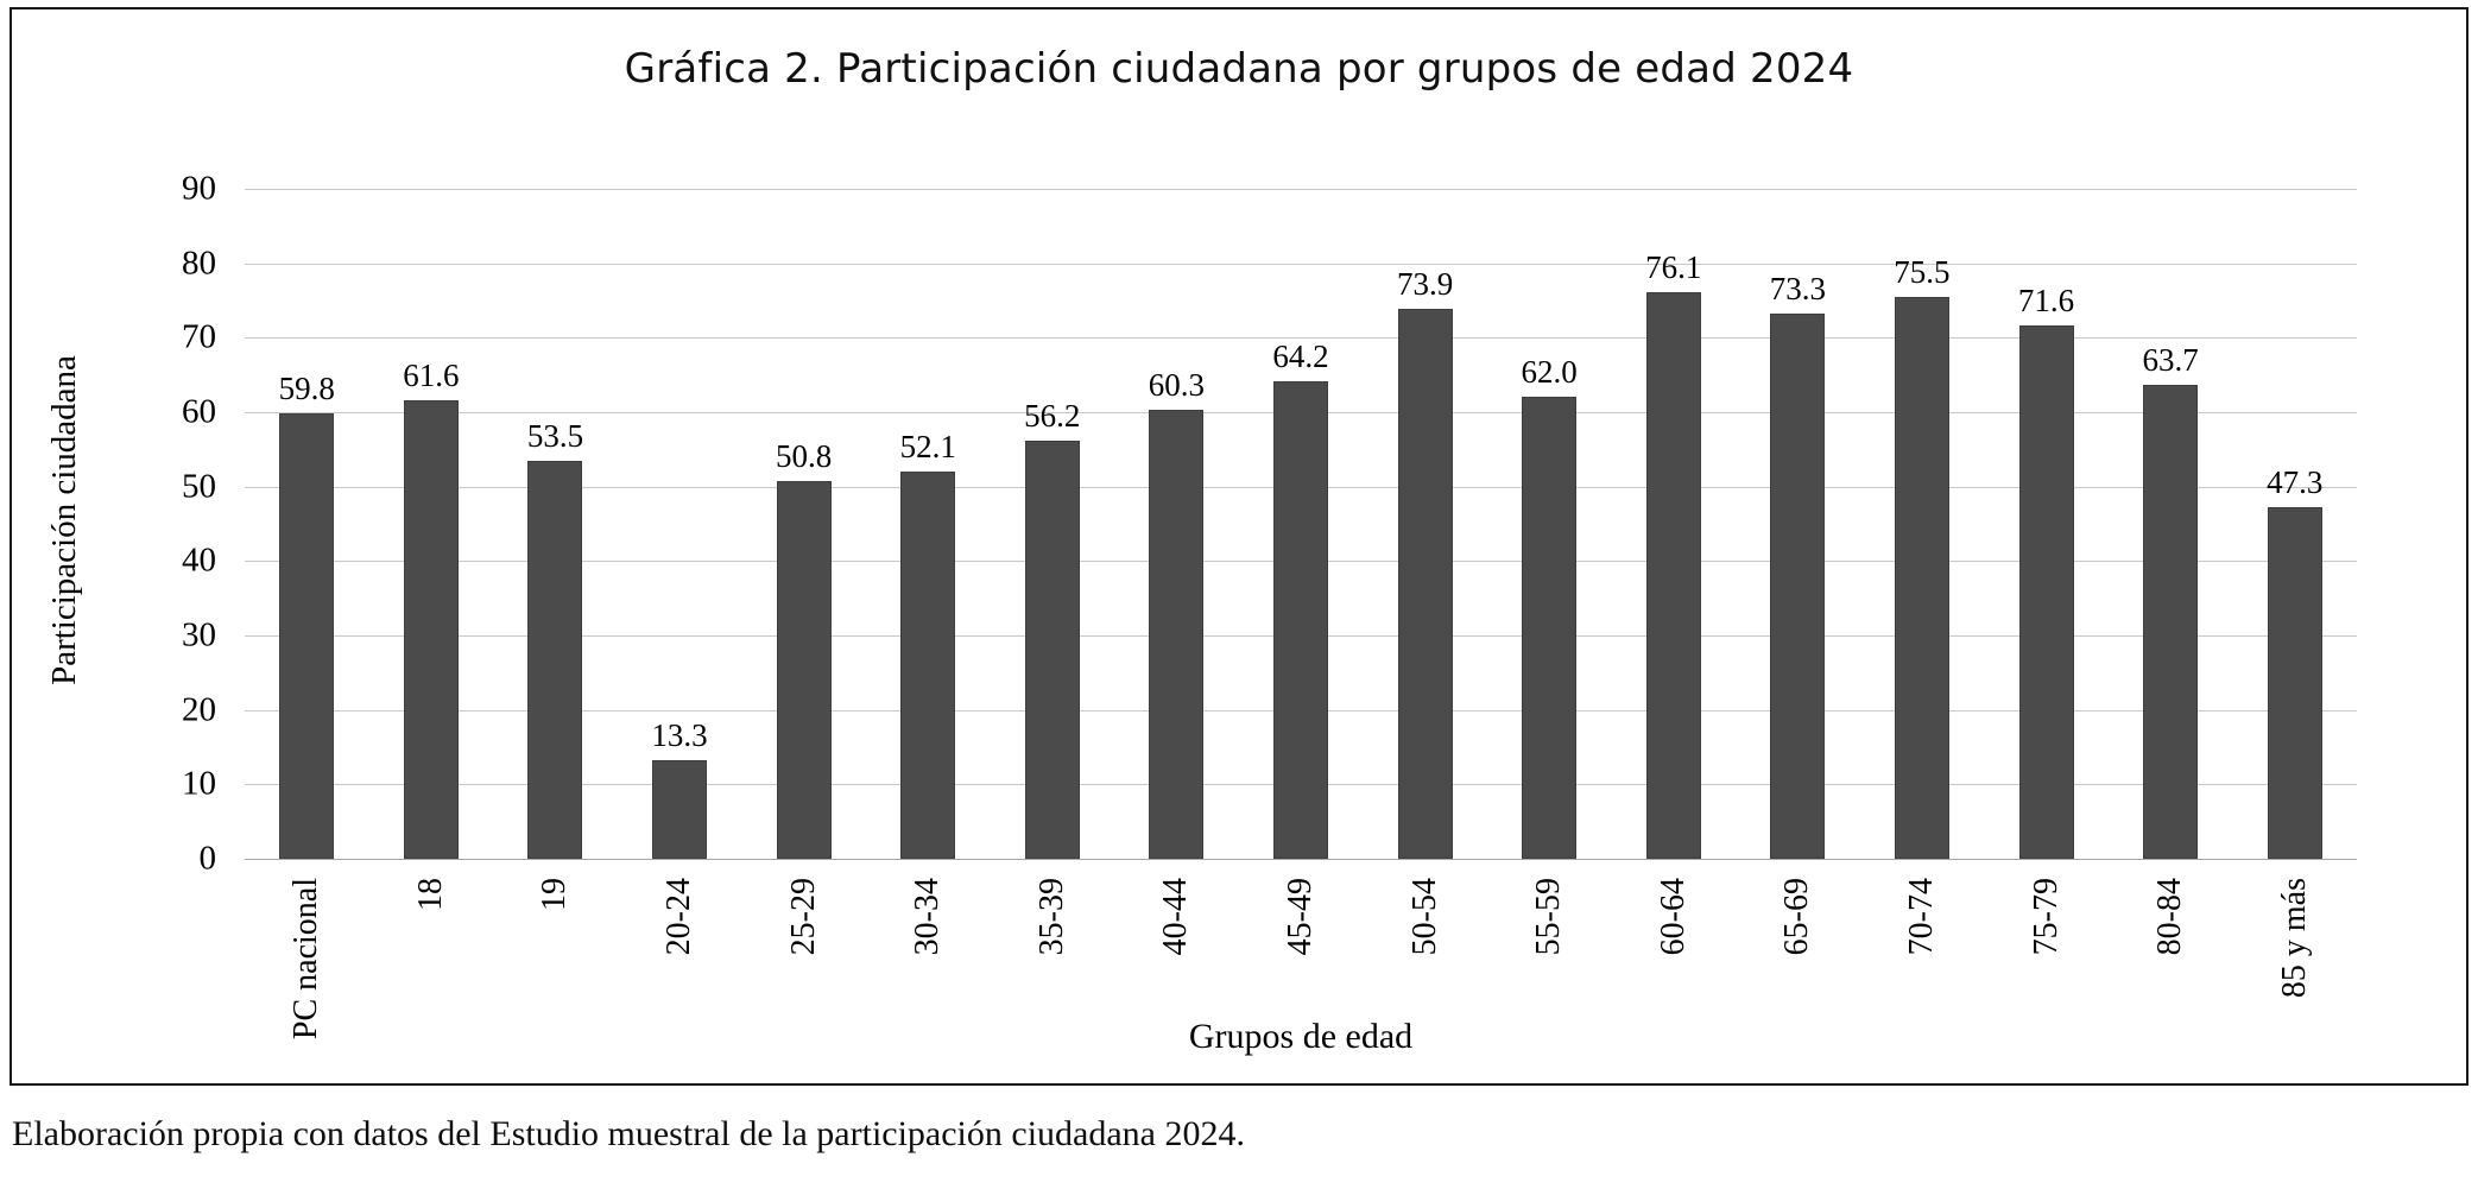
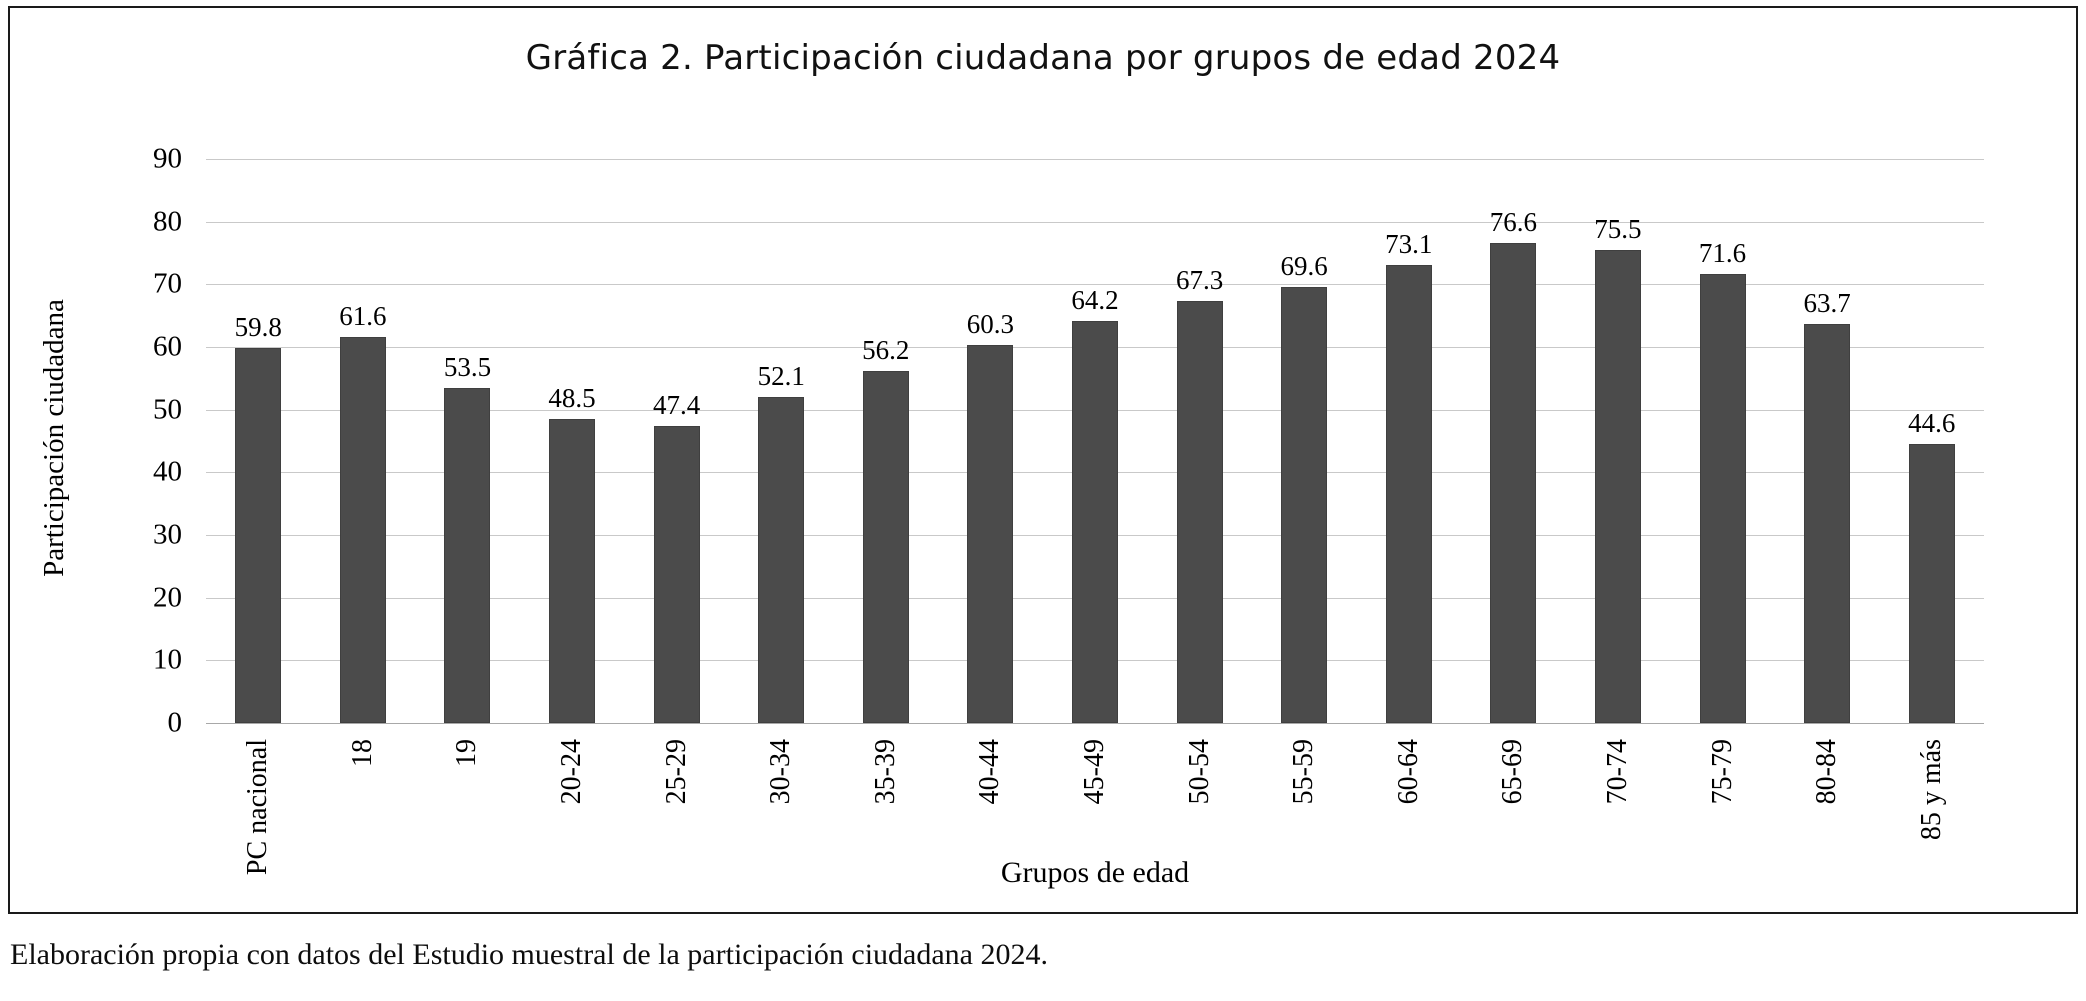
20-24: 13.3 -> 48.5
25-29: 50.8 -> 47.4
50-54: 73.9 -> 67.3
55-59: 62.0 -> 69.6
60-64: 76.1 -> 73.1
65-69: 73.3 -> 76.6
85 y más: 47.3 -> 44.6
